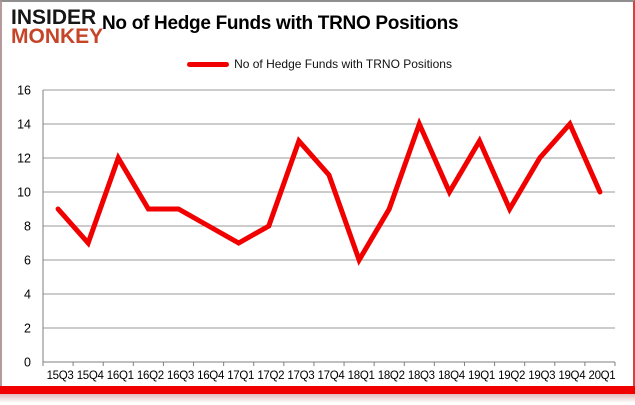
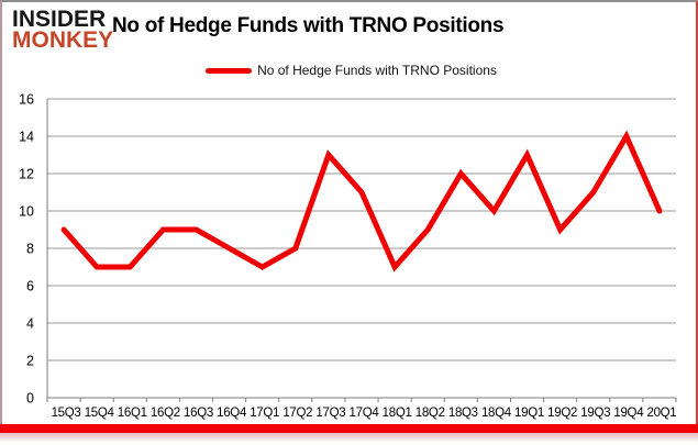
16Q1: 12 -> 7
18Q1: 6 -> 7
18Q3: 14 -> 12
19Q3: 12 -> 11
